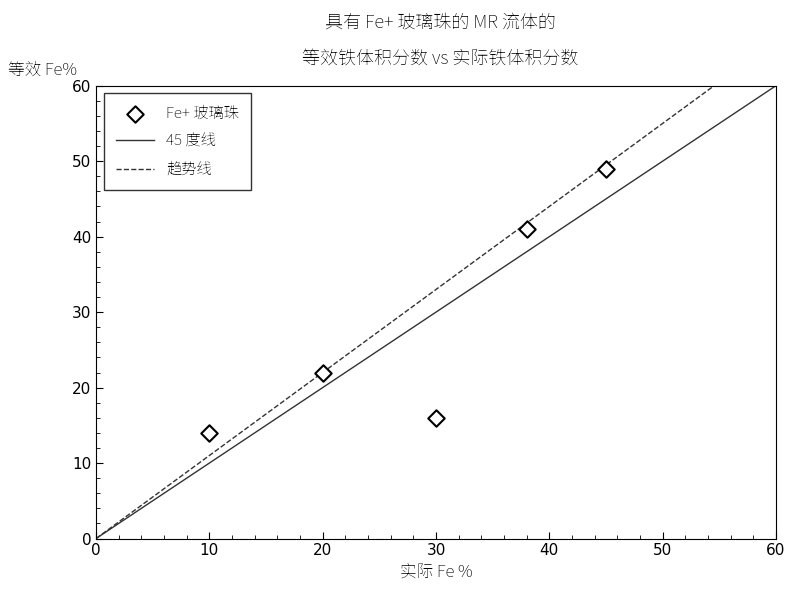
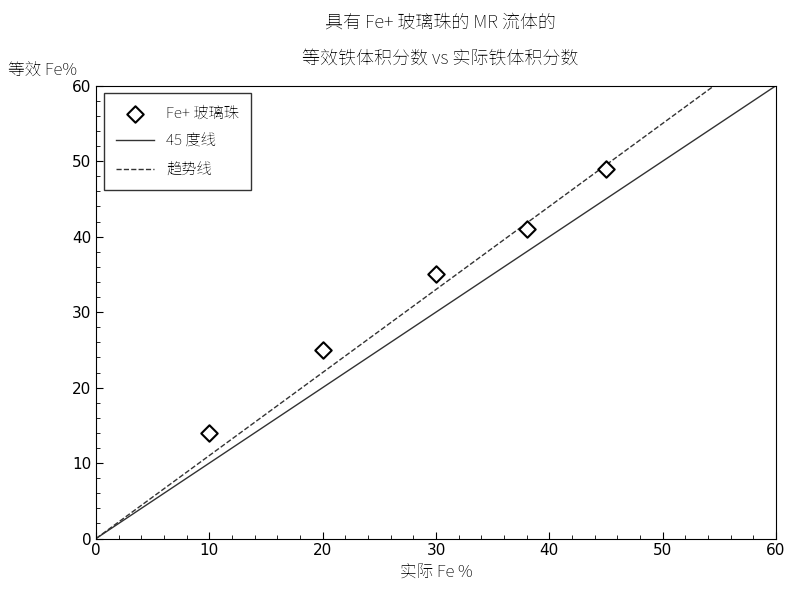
20: 22 -> 25
30: 16 -> 35
